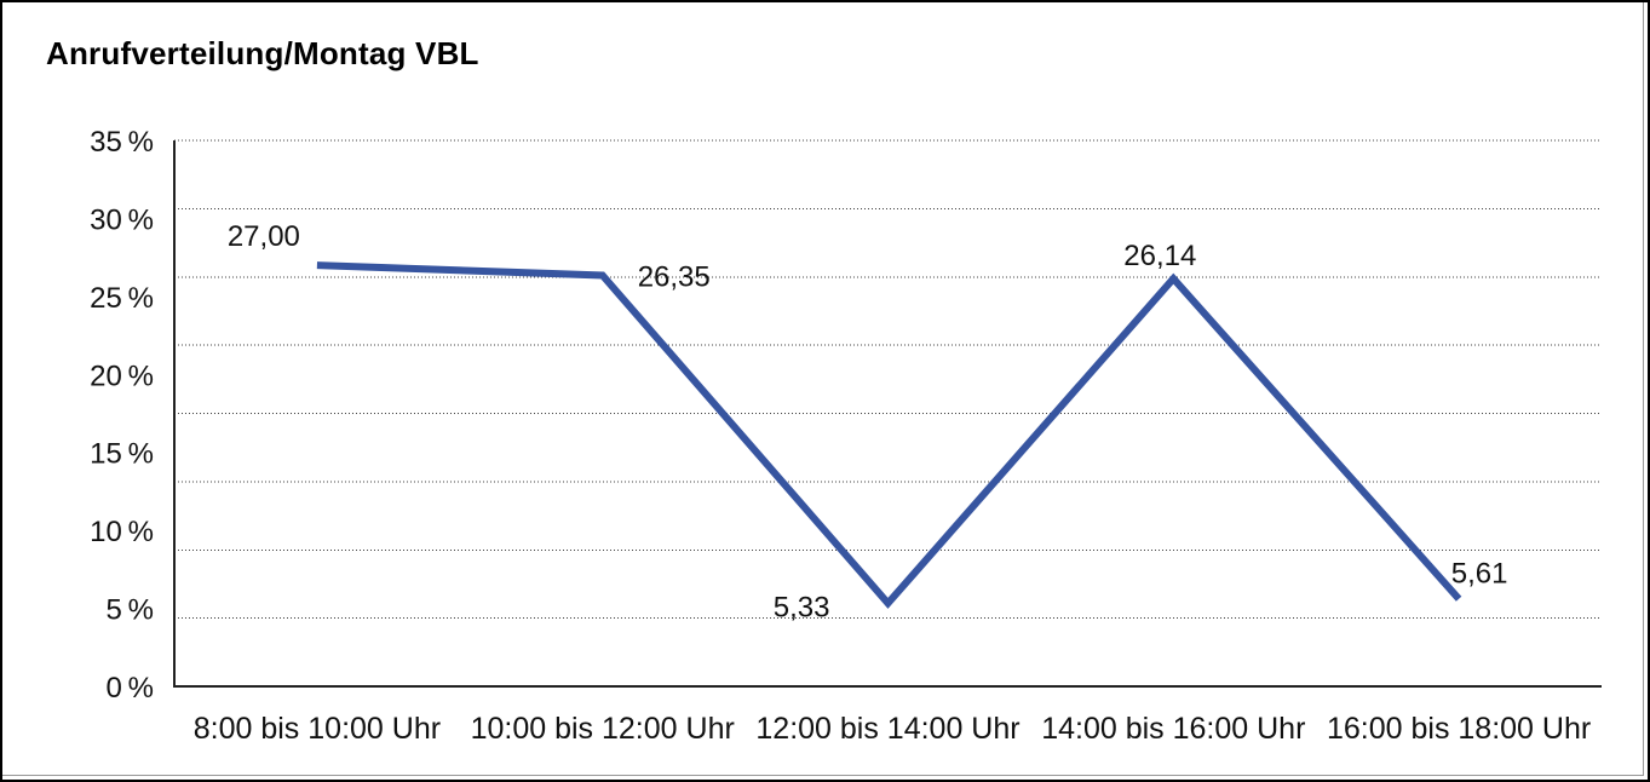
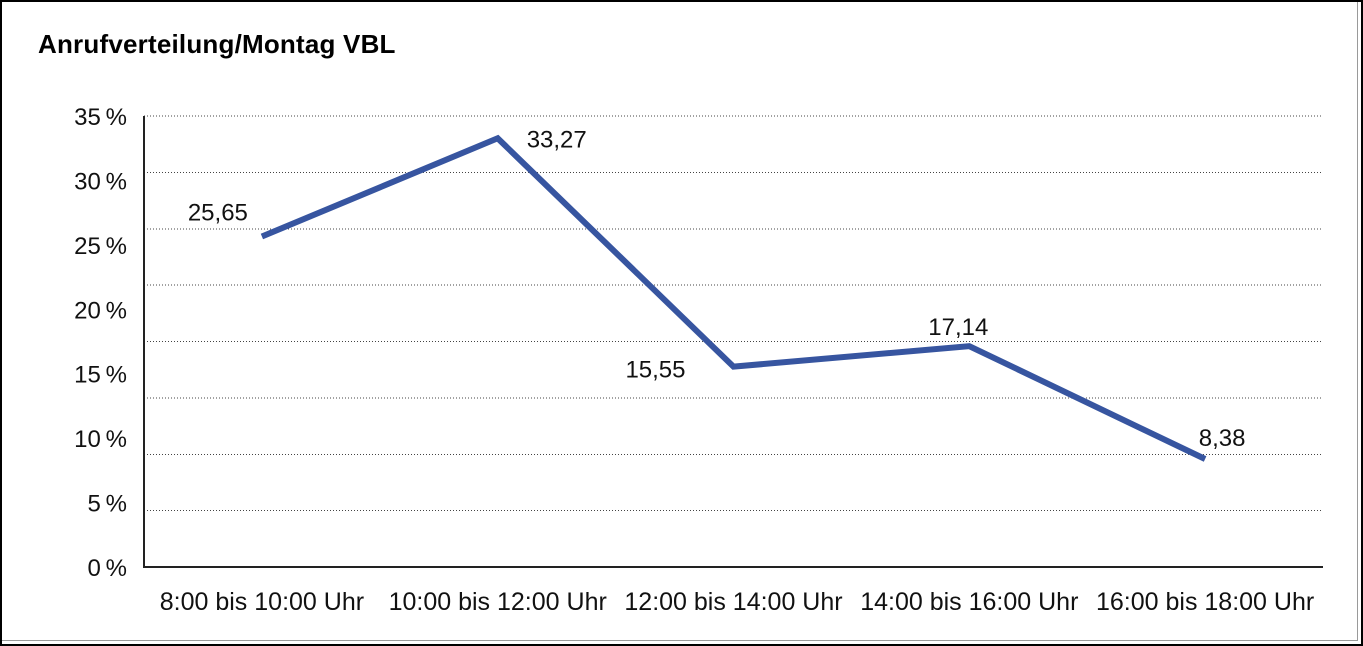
8:00 bis 10:00 Uhr: 27,00 -> 25,65
10:00 bis 12:00 Uhr: 26,35 -> 33,27
12:00 bis 14:00 Uhr: 5,33 -> 15,55
14:00 bis 16:00 Uhr: 26,14 -> 17,14
16:00 bis 18:00 Uhr: 5,61 -> 8,38
